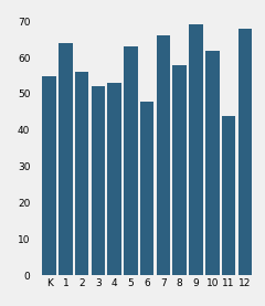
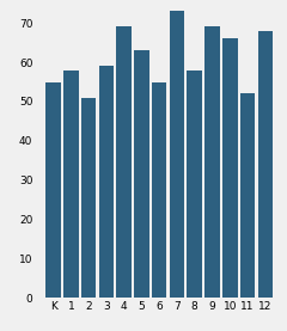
1: 64 -> 58
2: 56 -> 51
3: 52 -> 59
4: 53 -> 69
6: 48 -> 55
7: 66 -> 73
10: 62 -> 66
11: 44 -> 52
